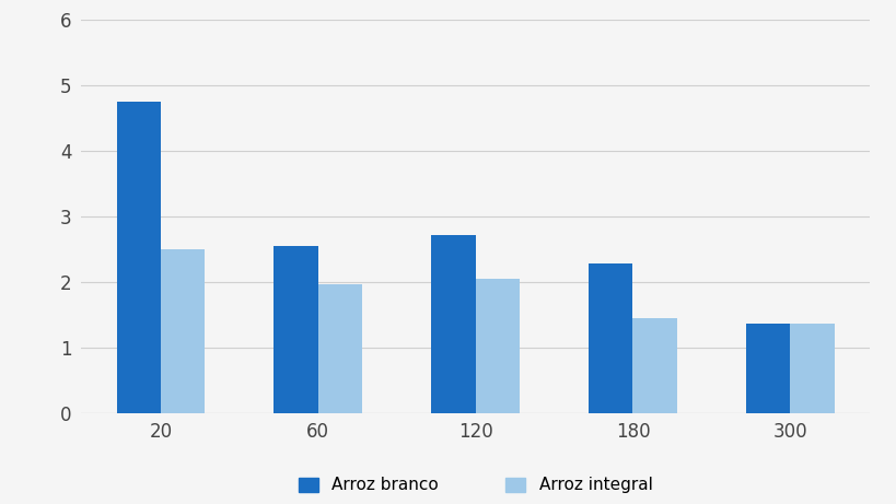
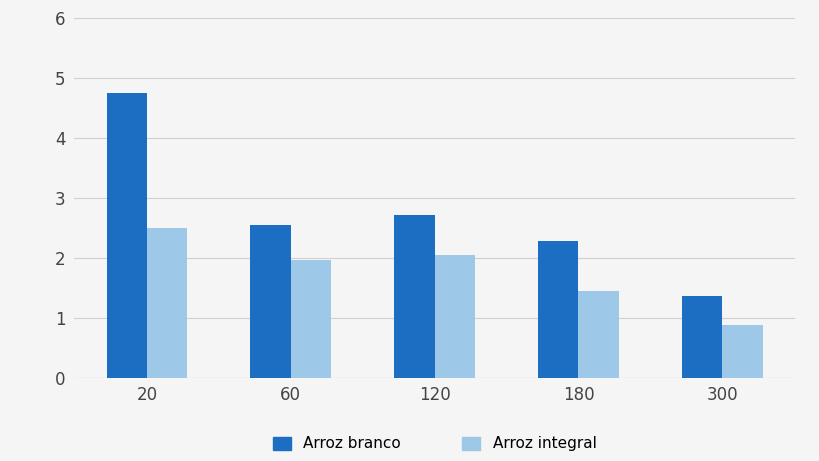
Arroz integral/300: 1.37 -> 0.88
